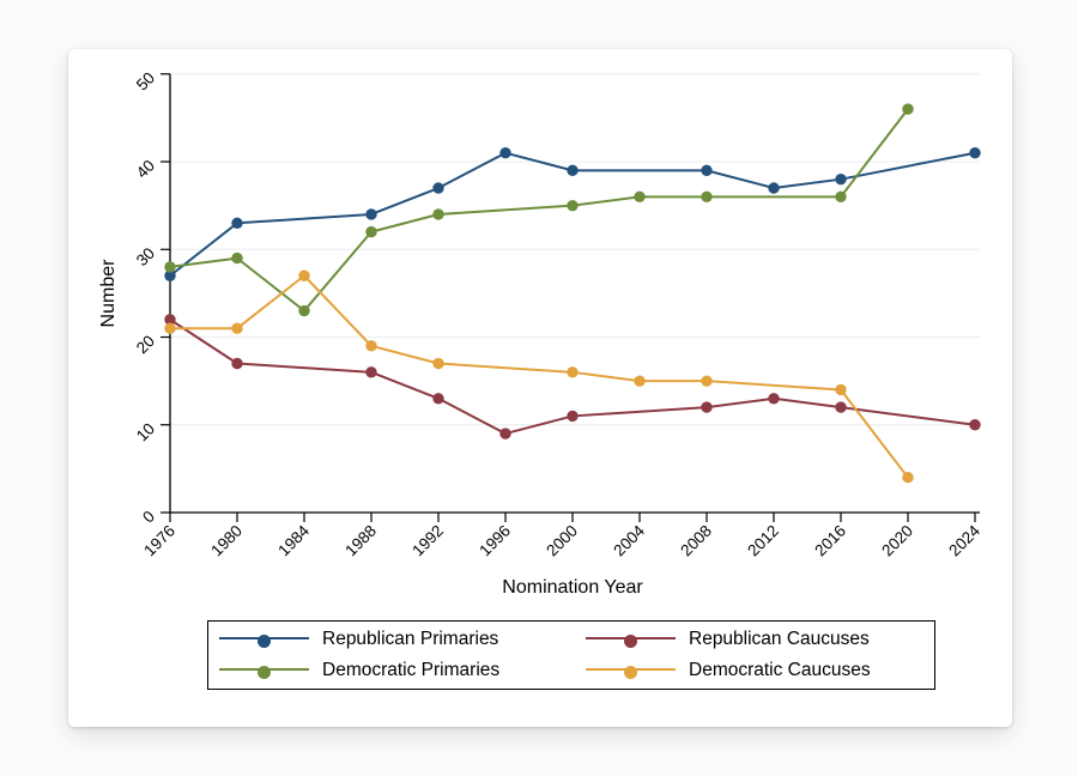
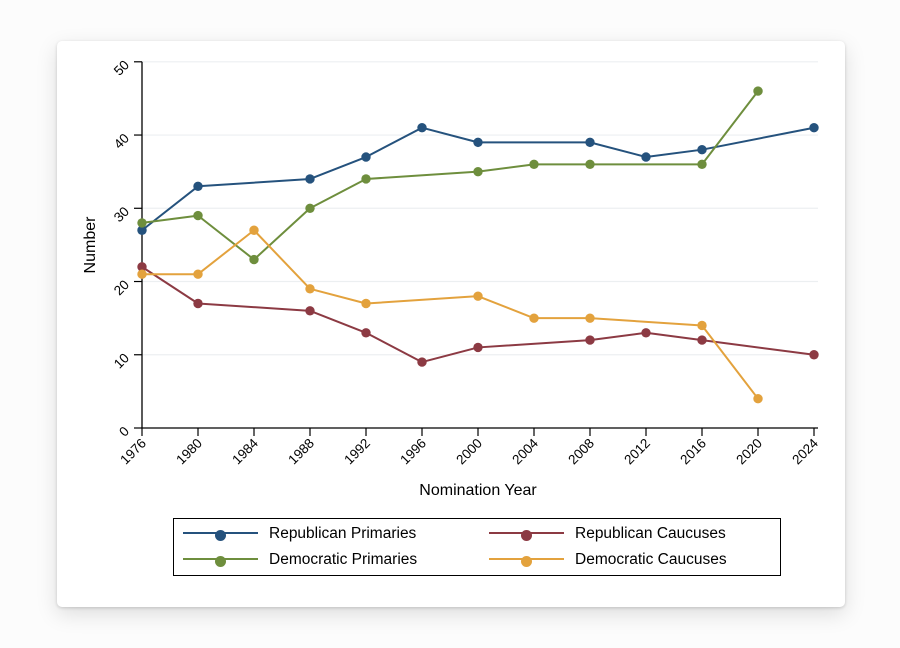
Democratic Primaries/1988: 32 -> 30
Democratic Caucuses/2000: 16 -> 18
